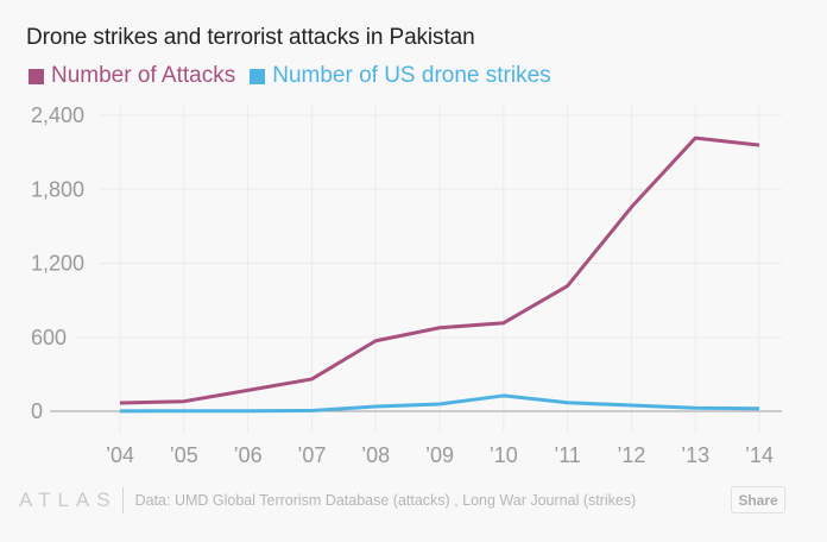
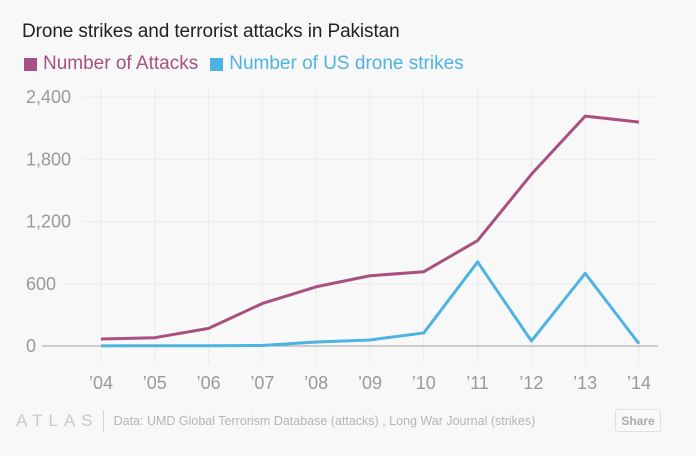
Number of Attacks/’07: 260 -> 410
Number of US drone strikes/’11: 70 -> 810
Number of US drone strikes/’13: 30 -> 700
